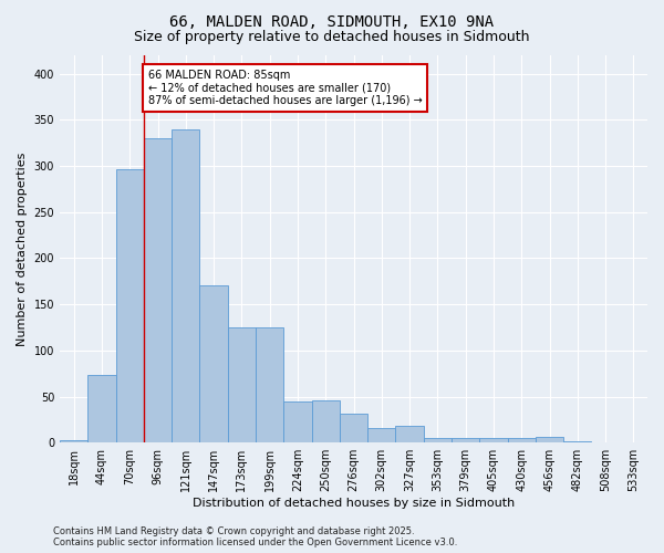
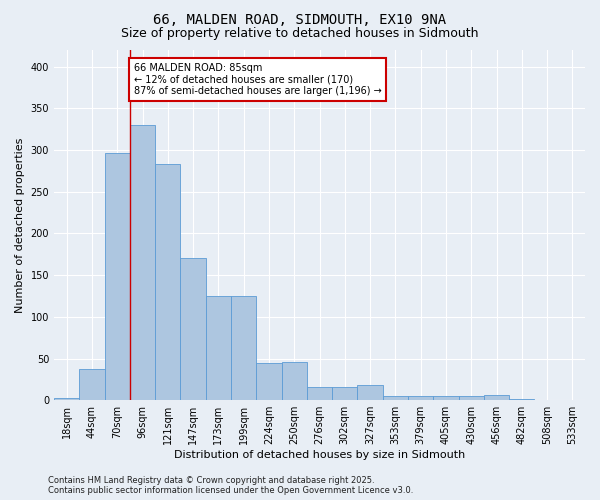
44sqm: 74 -> 38
121sqm: 340 -> 283
276sqm: 32 -> 16
